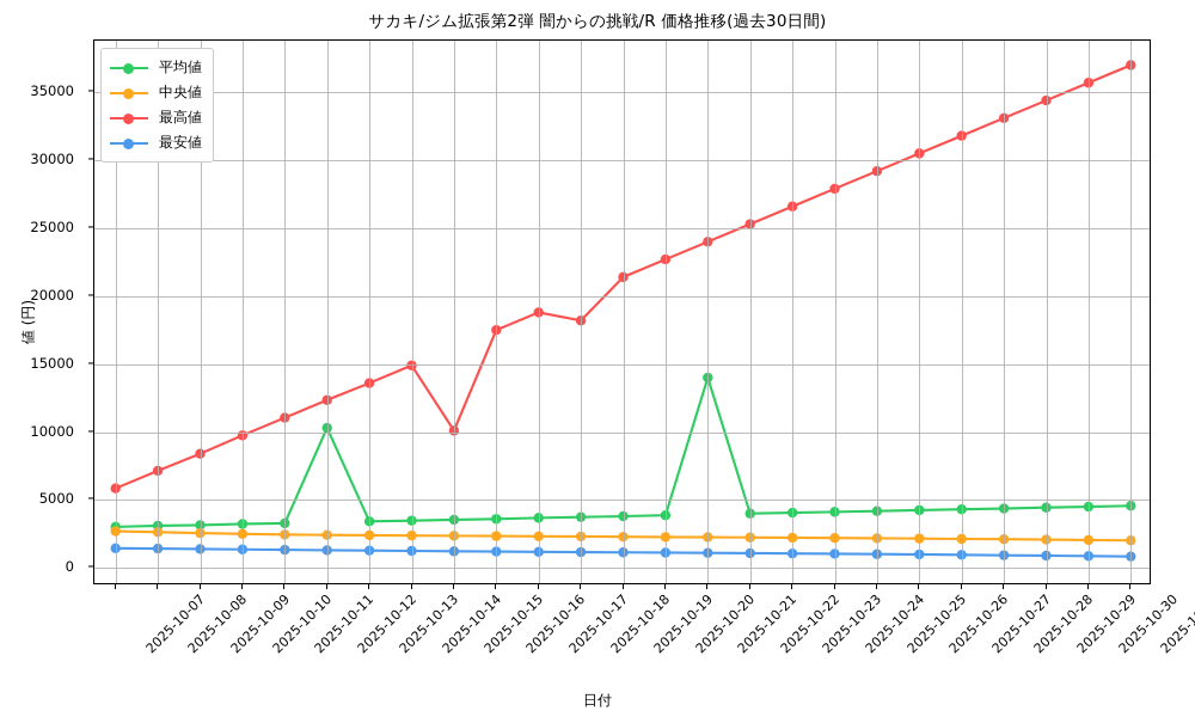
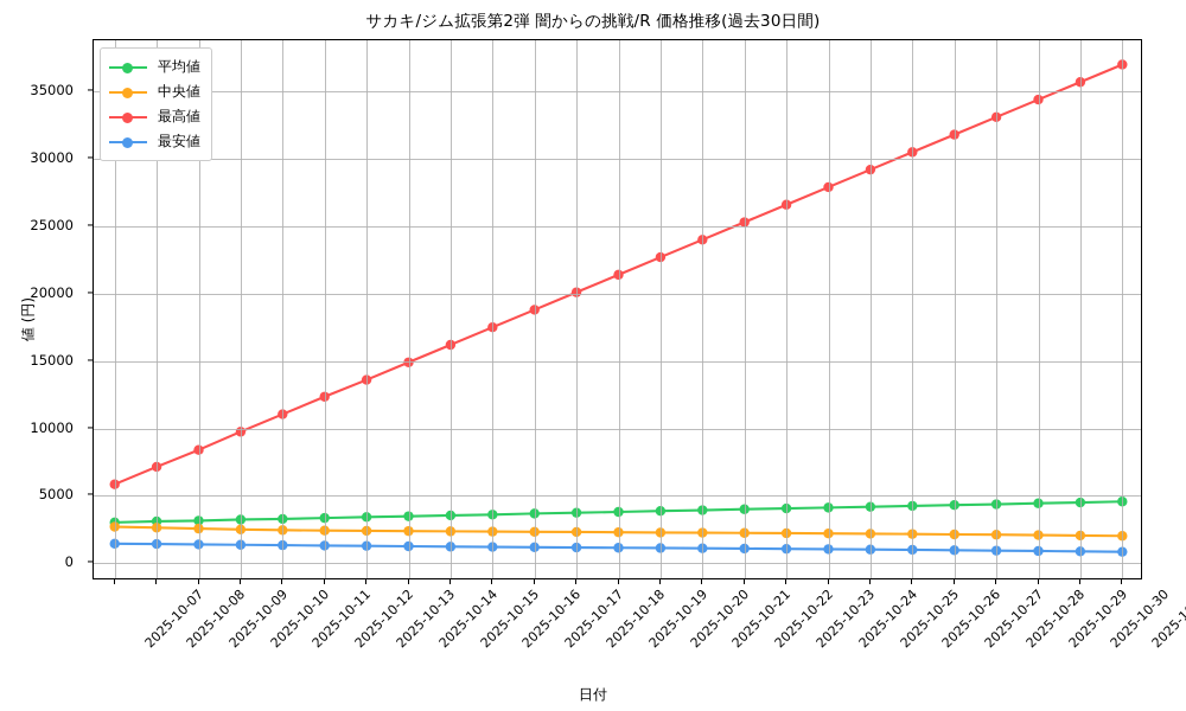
平均値/2025-10-12: 10300 -> 3400
最高値/2025-10-15: 10100 -> 16200
最高値/2025-10-18: 18200 -> 20100
平均値/2025-10-21: 14000 -> 3900
